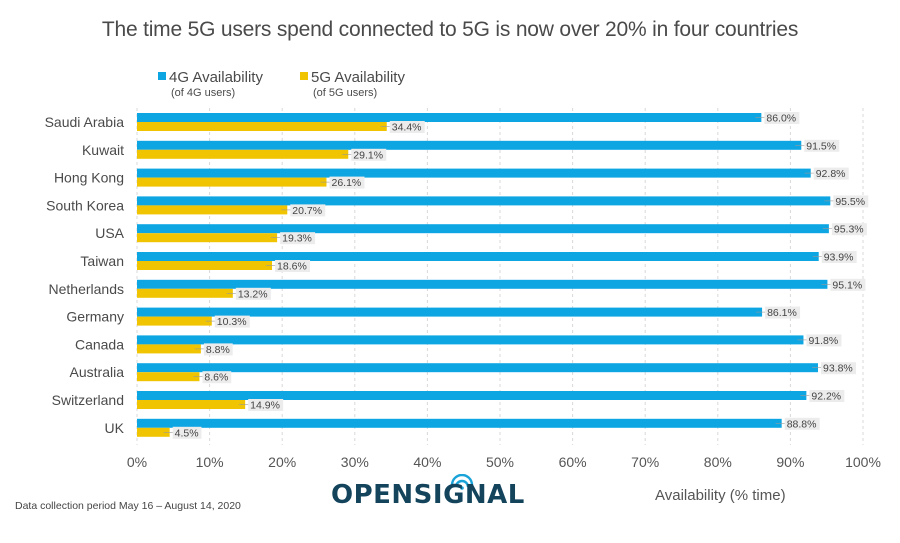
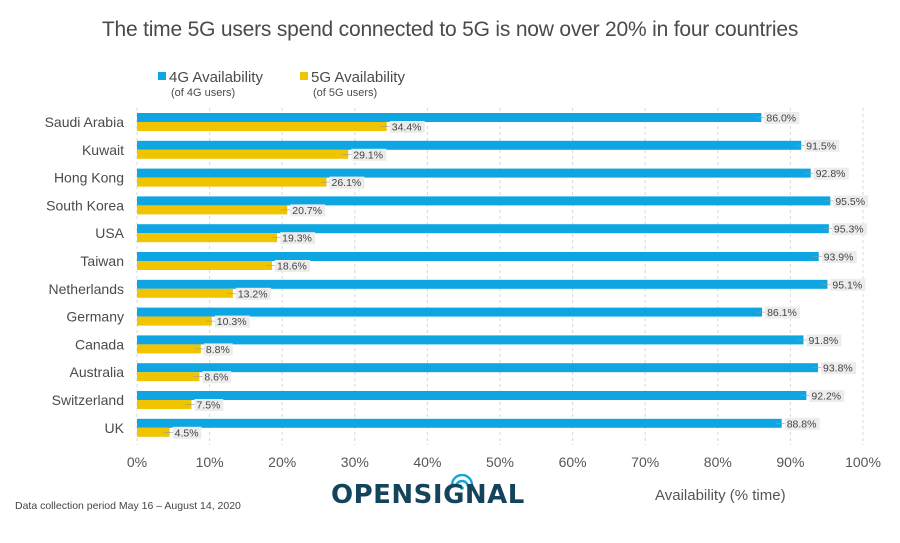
5G Availability/Switzerland: 14.9% -> 7.5%
